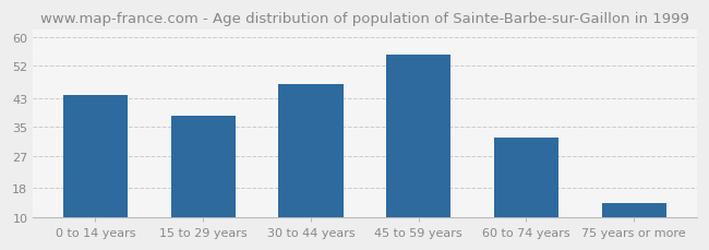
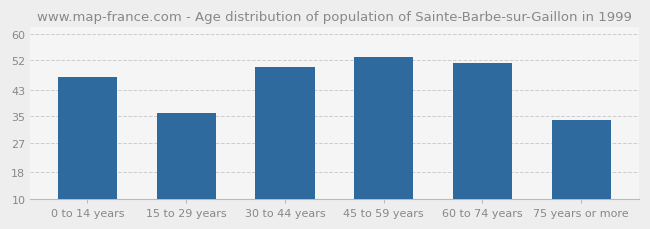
0 to 14 years: 44 -> 47
15 to 29 years: 38 -> 36
30 to 44 years: 47 -> 50
45 to 59 years: 55 -> 53
60 to 74 years: 32 -> 51
75 years or more: 14 -> 34
